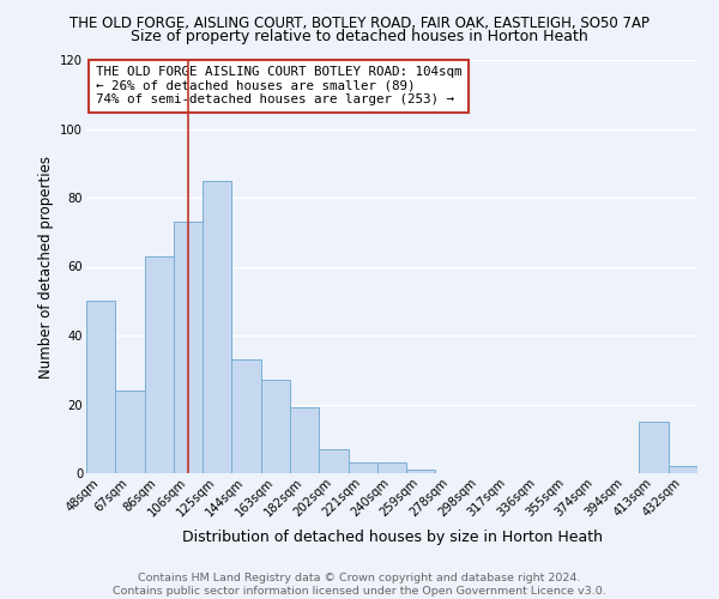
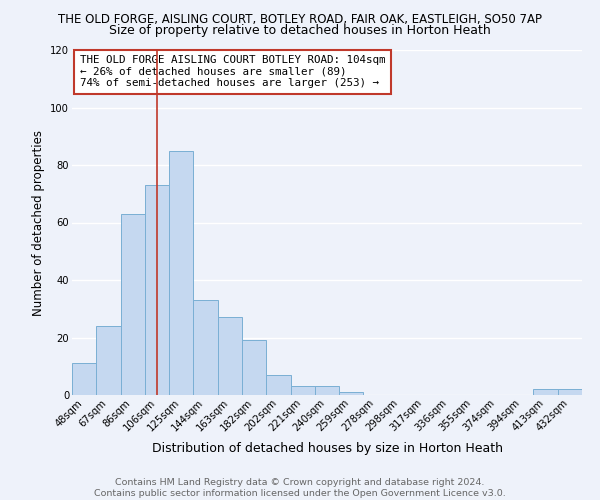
48sqm: 50 -> 11
413sqm: 15 -> 2
